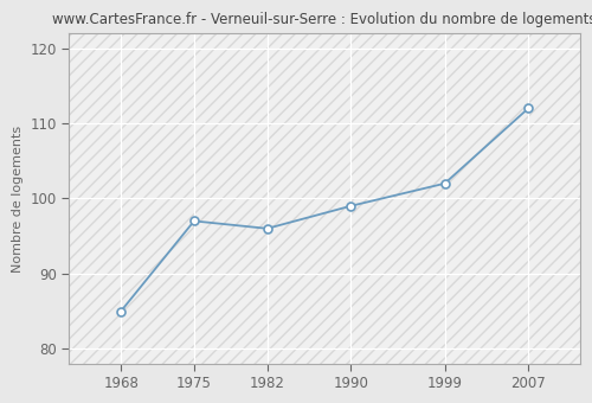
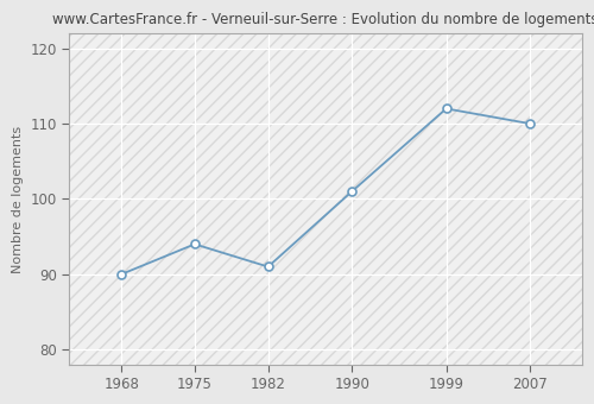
1968: 85 -> 90
1975: 97 -> 94
1982: 96 -> 91
1990: 99 -> 101
1999: 102 -> 112
2007: 112 -> 110
